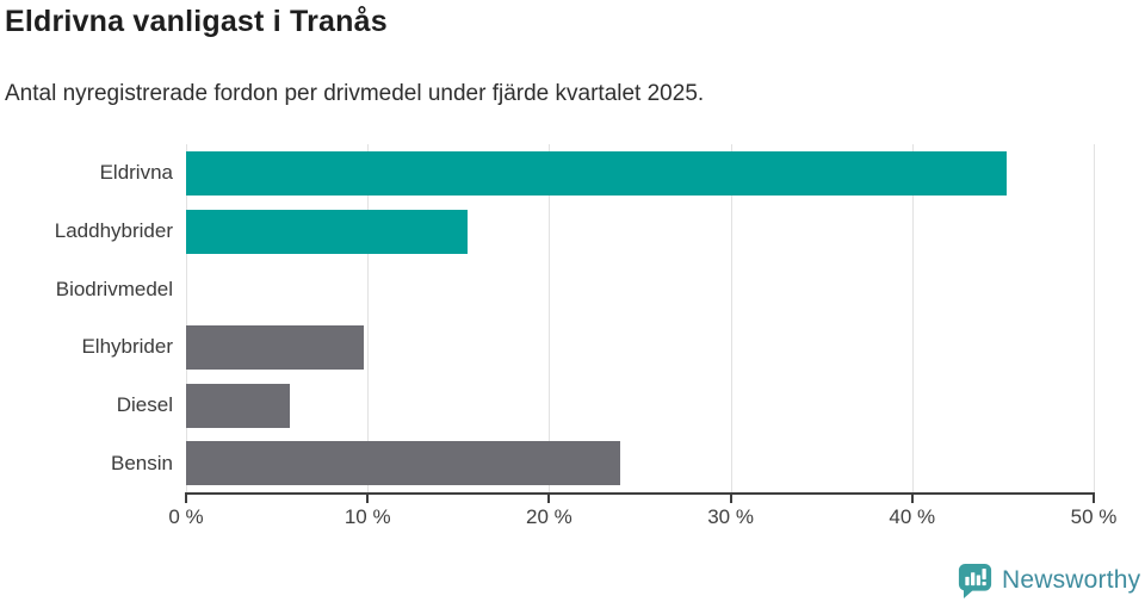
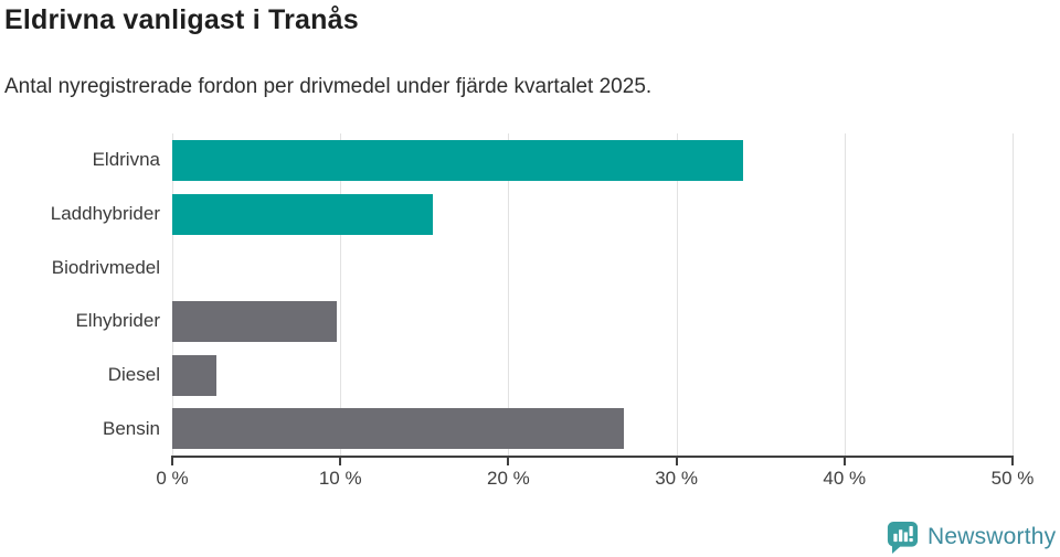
Eldrivna: 45.2% -> 34.0%
Diesel: 5.7% -> 2.6%
Bensin: 23.9% -> 26.9%
